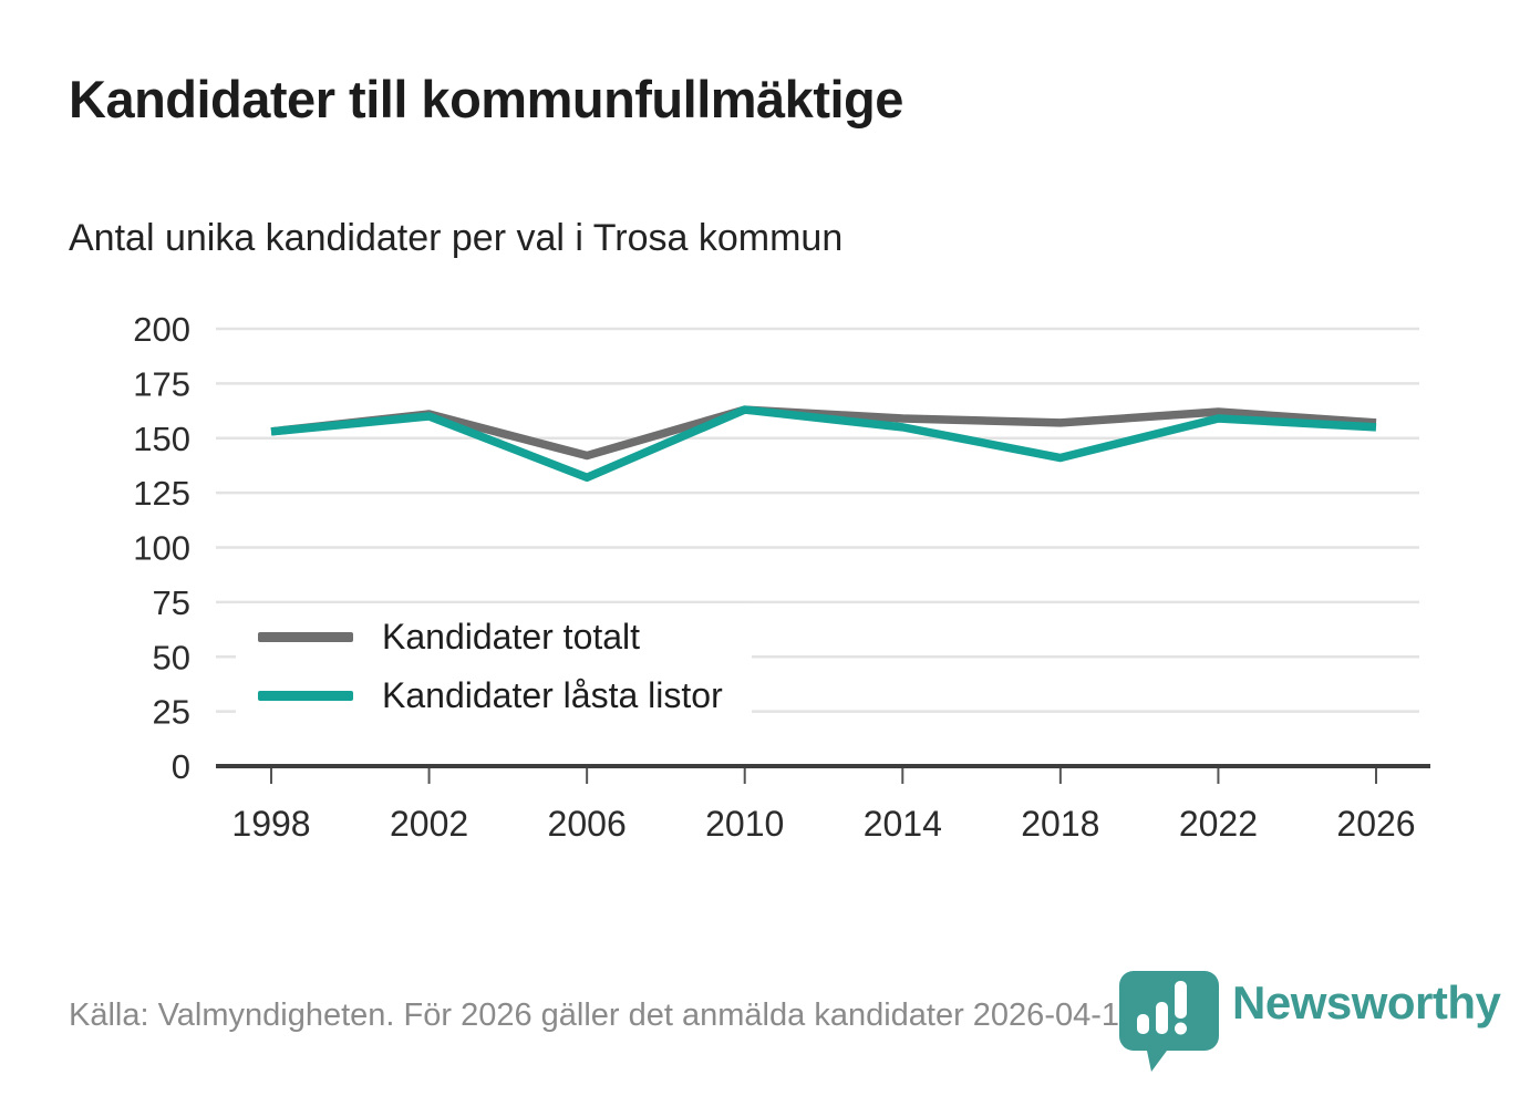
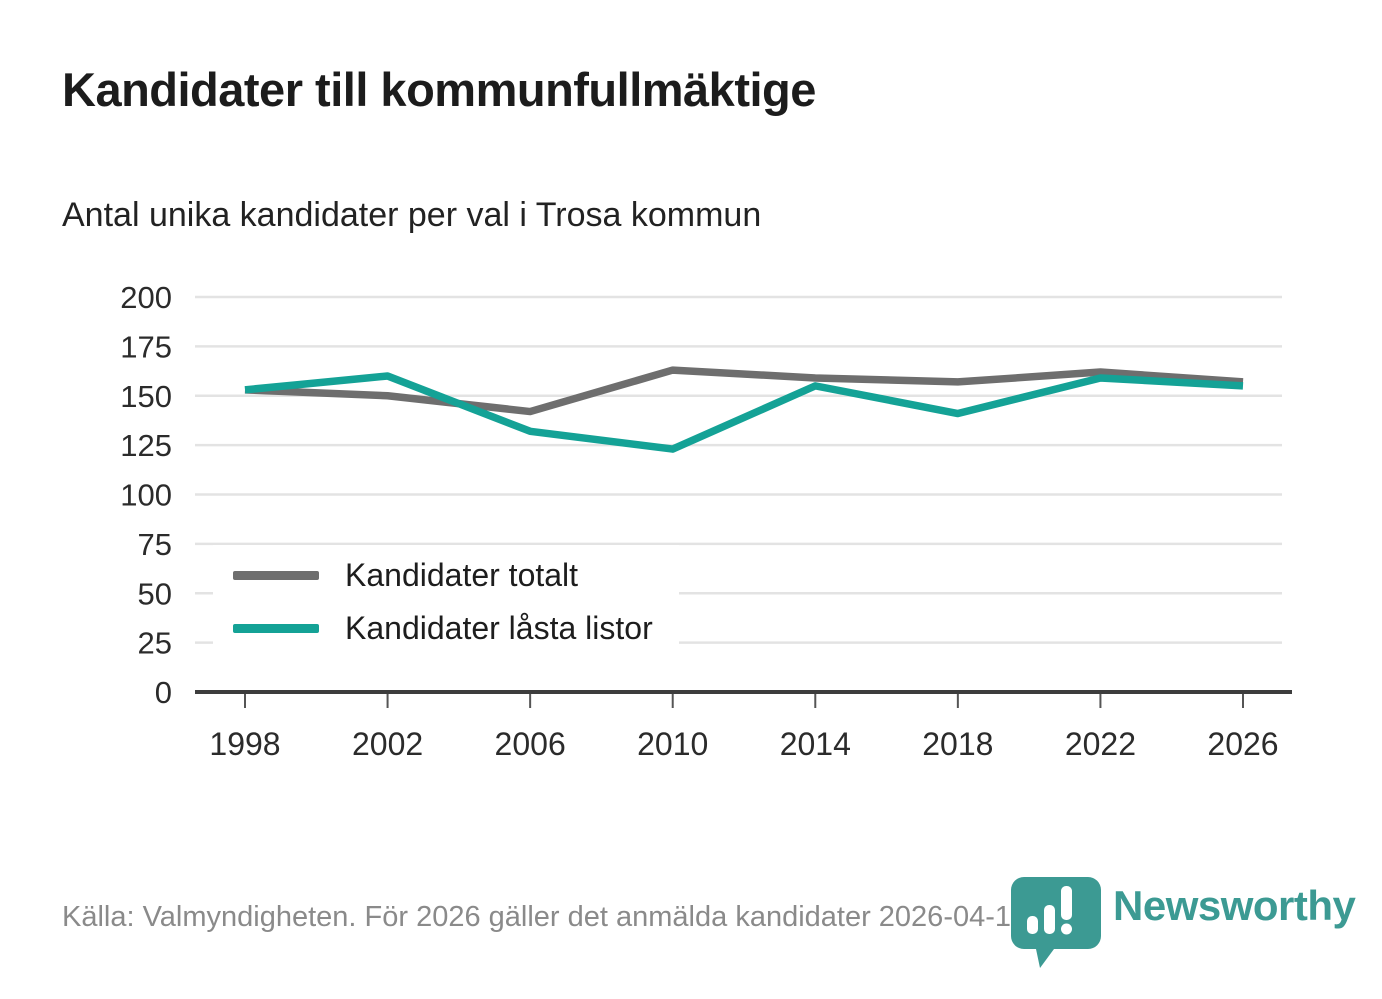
Kandidater totalt/2002: 161 -> 150
Kandidater låsta listor/2010: 163 -> 123
